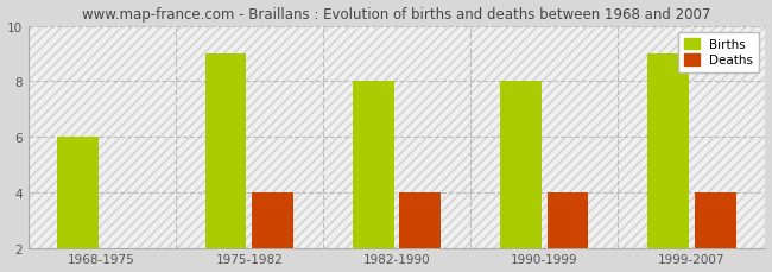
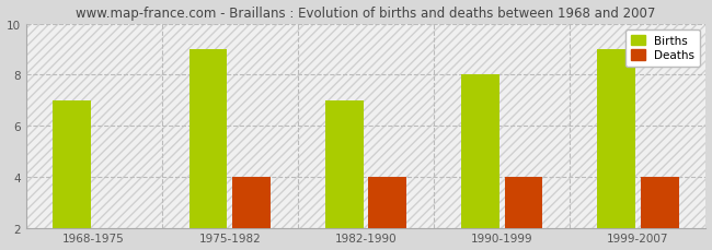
Births/1968-1975: 6 -> 7
Births/1982-1990: 8 -> 7
